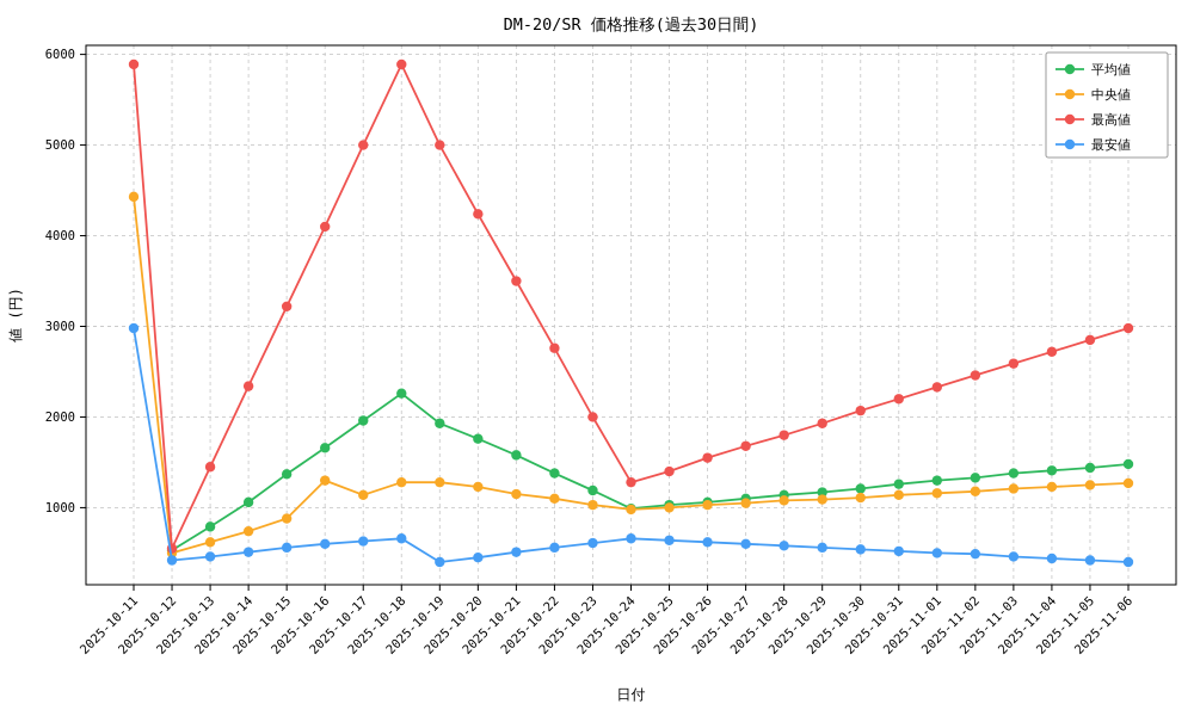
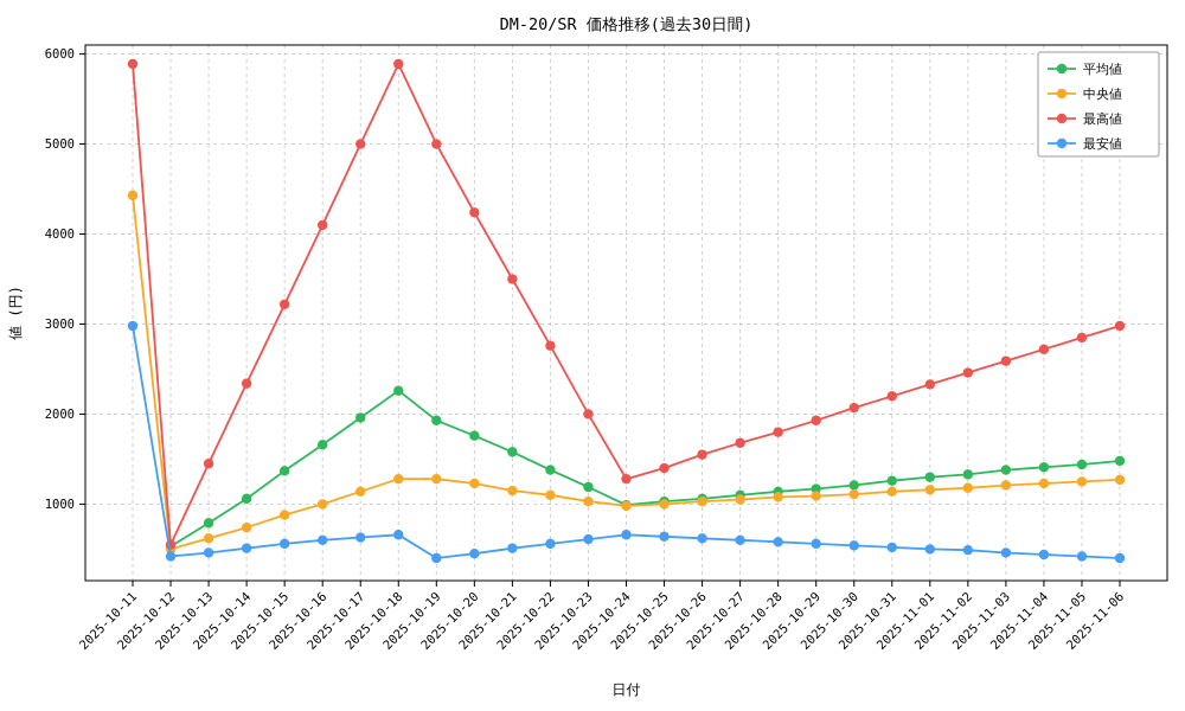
中央値/2025-10-16: 1300 -> 1000
